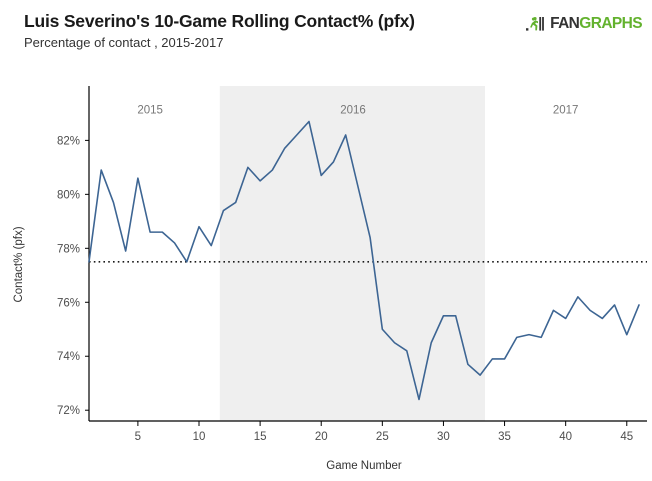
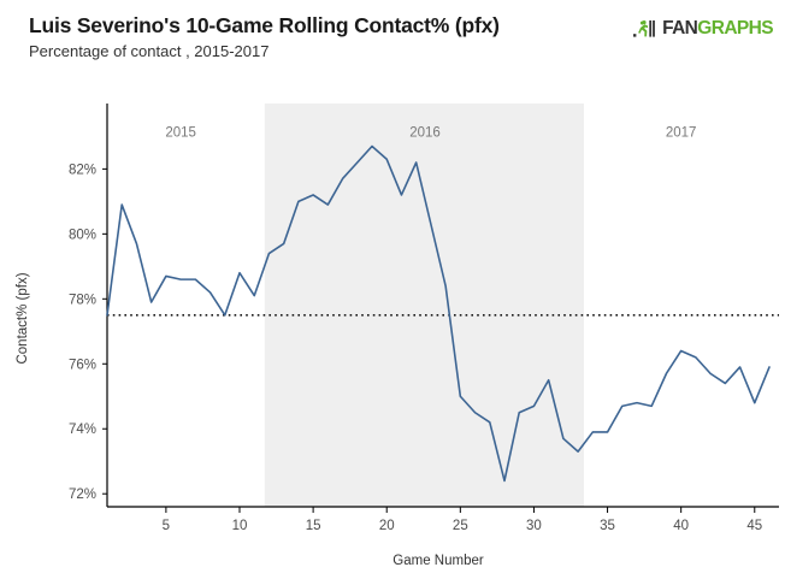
5: 80.6% -> 78.7%
15: 80.5% -> 81.2%
20: 80.7% -> 82.3%
30: 75.5% -> 74.7%
40: 75.4% -> 76.4%
